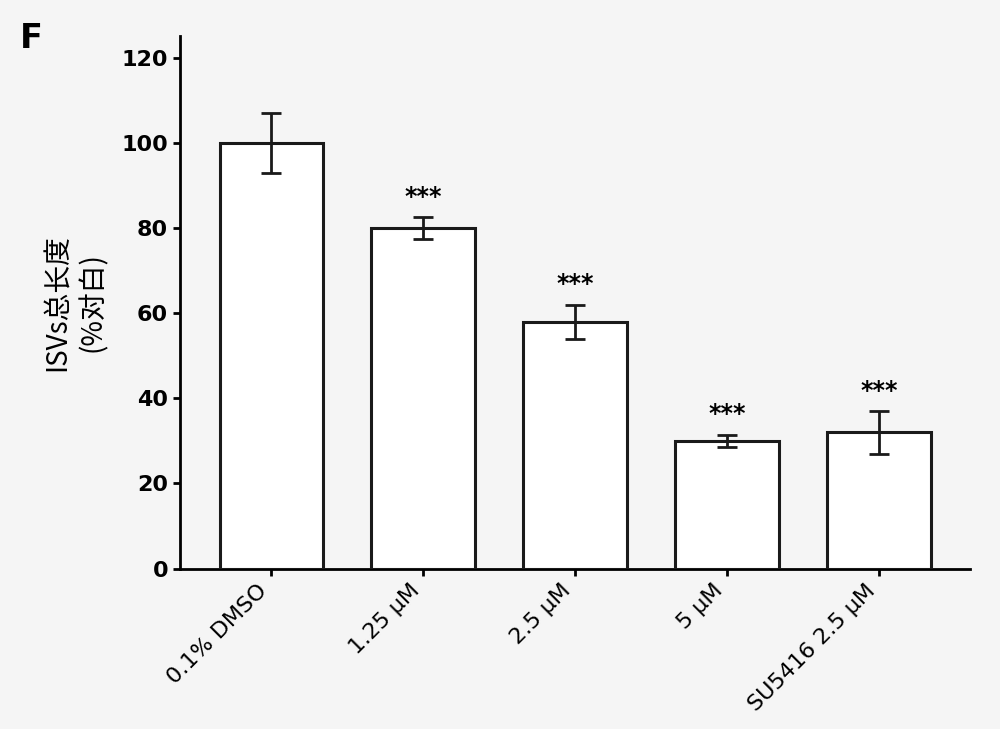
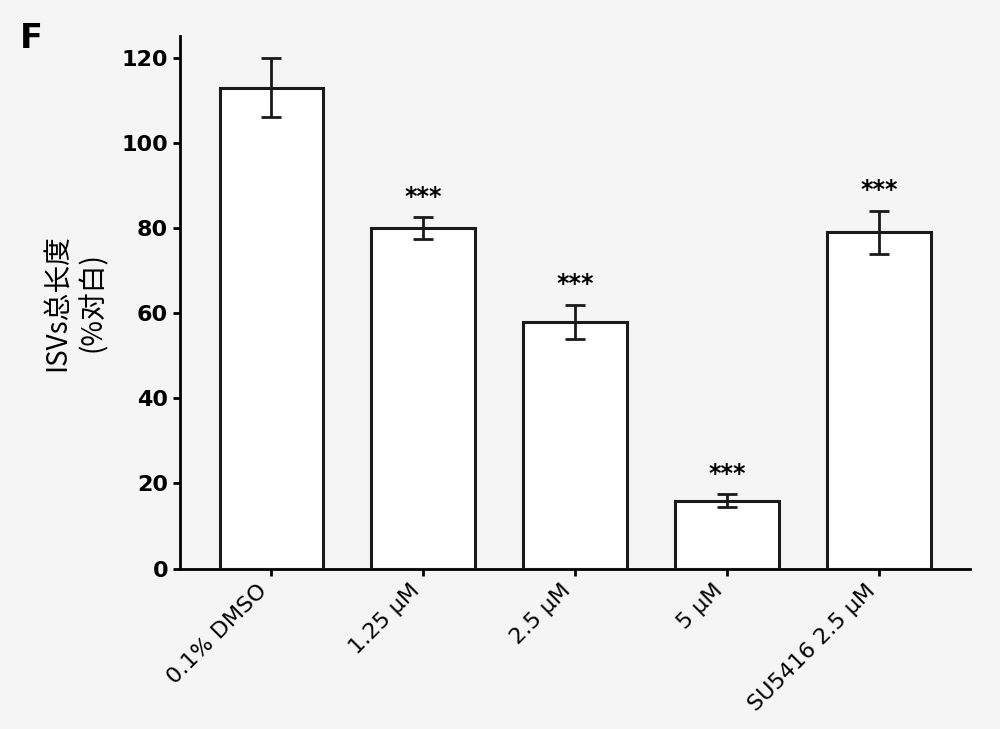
0.1% DMSO: 100 -> 113
5 μM: 30 -> 16
SU5416 2.5 μM: 32 -> 79
